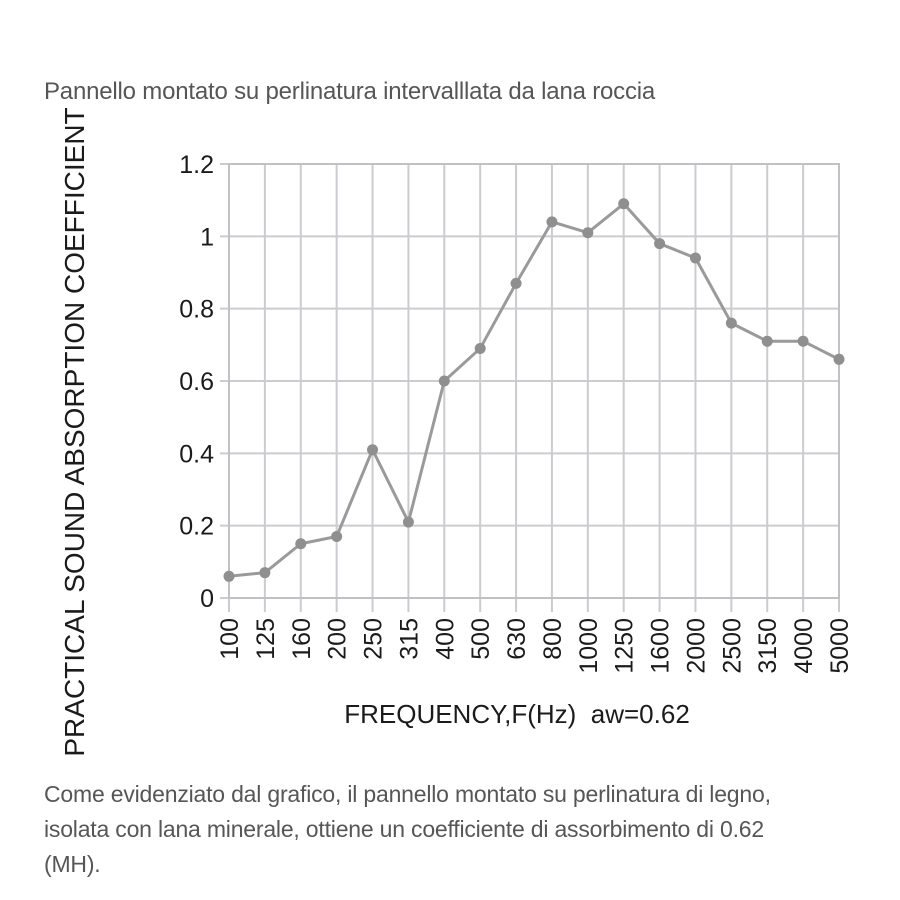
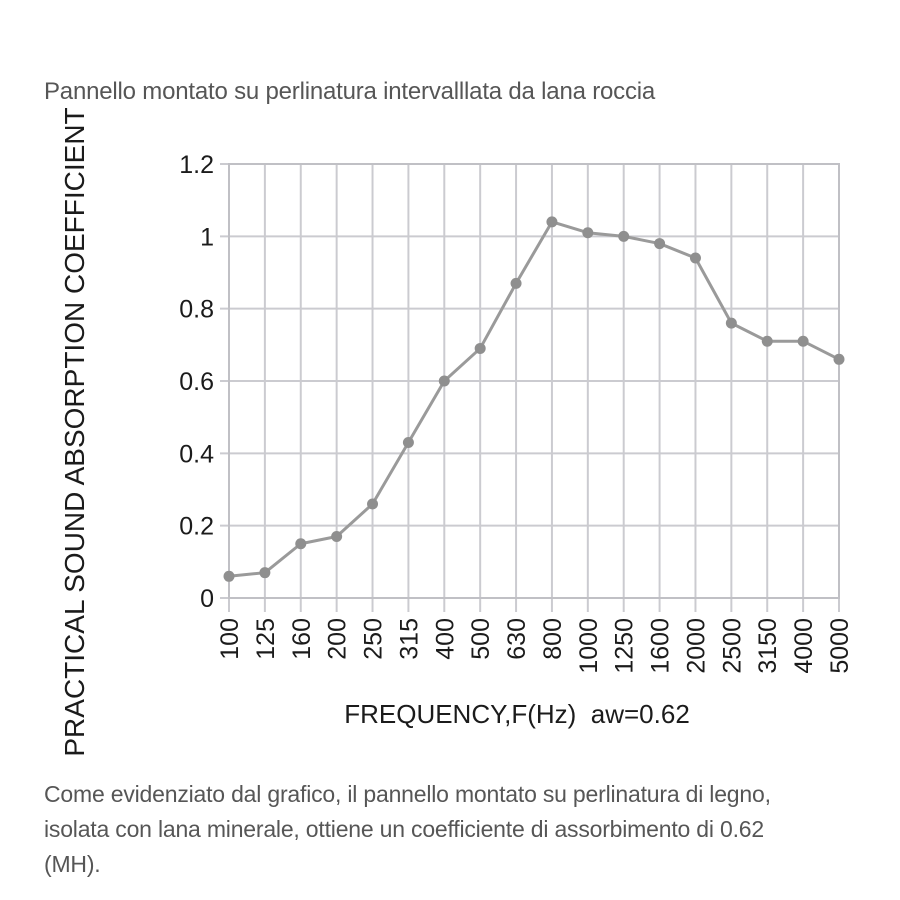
250: 0.41 -> 0.26
315: 0.21 -> 0.43
1250: 1.09 -> 1.00
